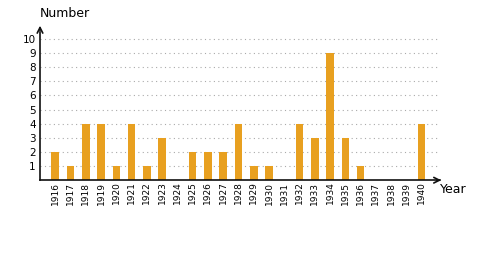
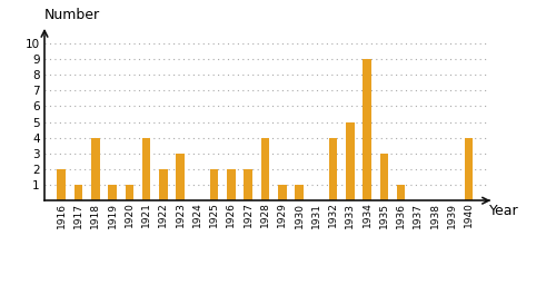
1919: 4 -> 1
1922: 1 -> 2
1933: 3 -> 5
